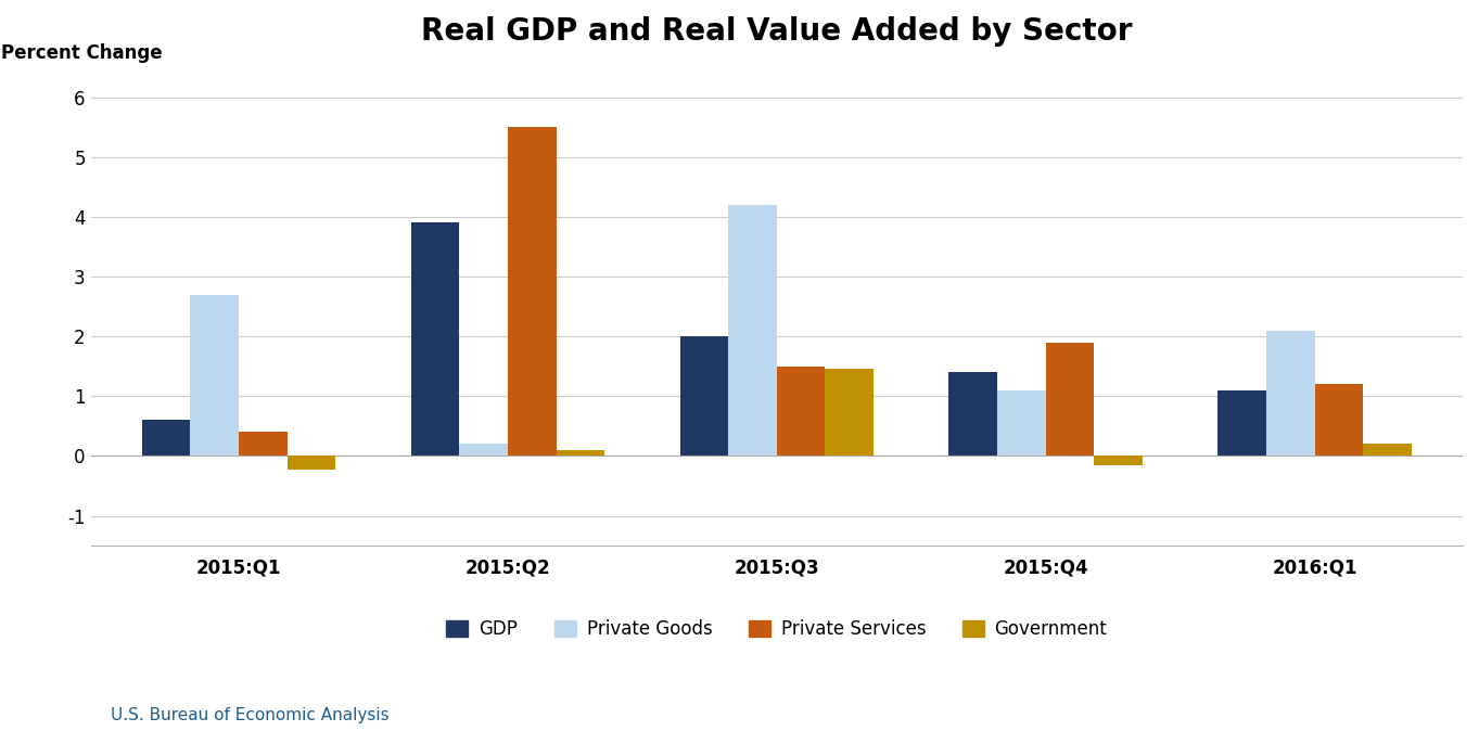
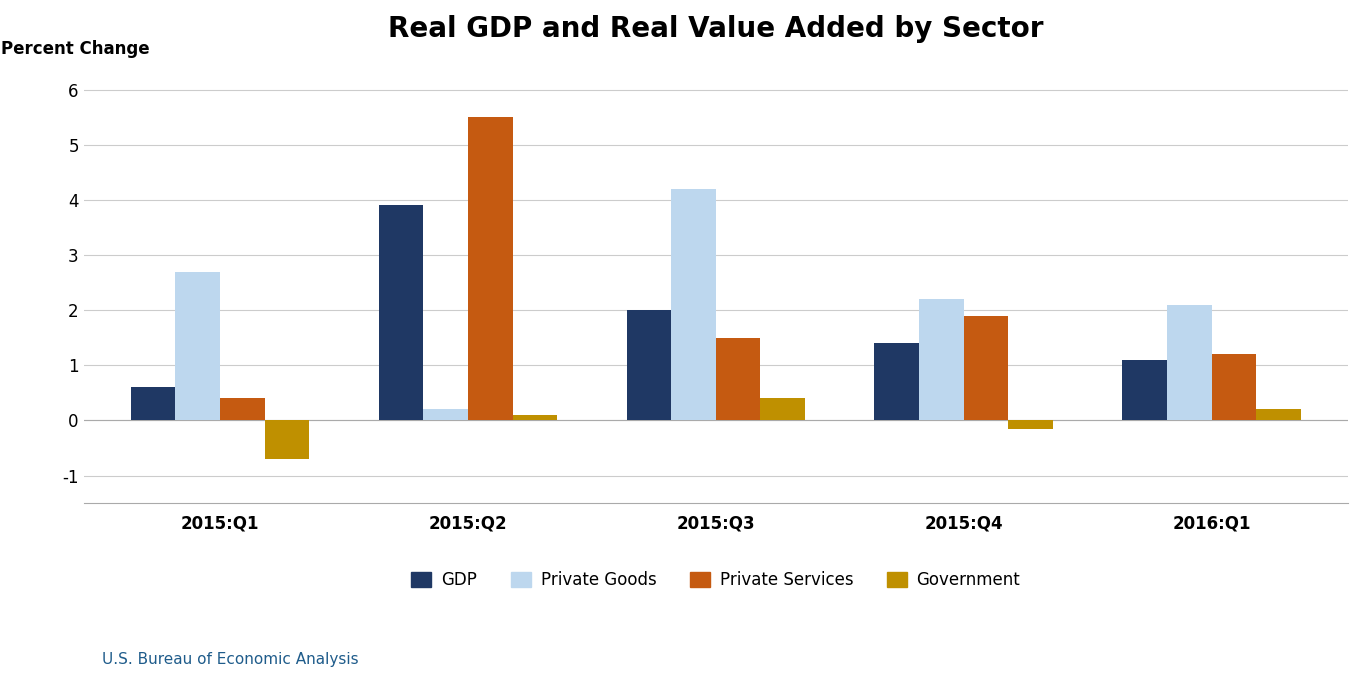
Government/2015:Q1: -0.22 -> -0.70
Government/2015:Q3: 1.46 -> 0.40
Private Goods/2015:Q4: 1.1 -> 2.2
